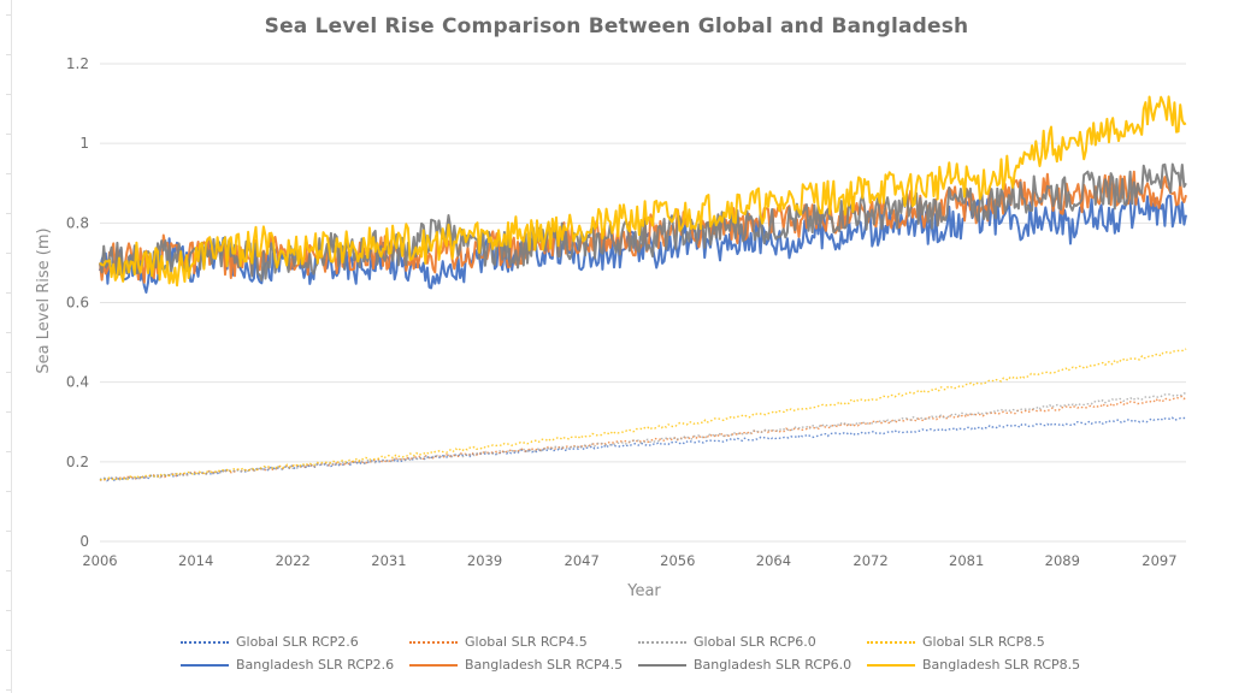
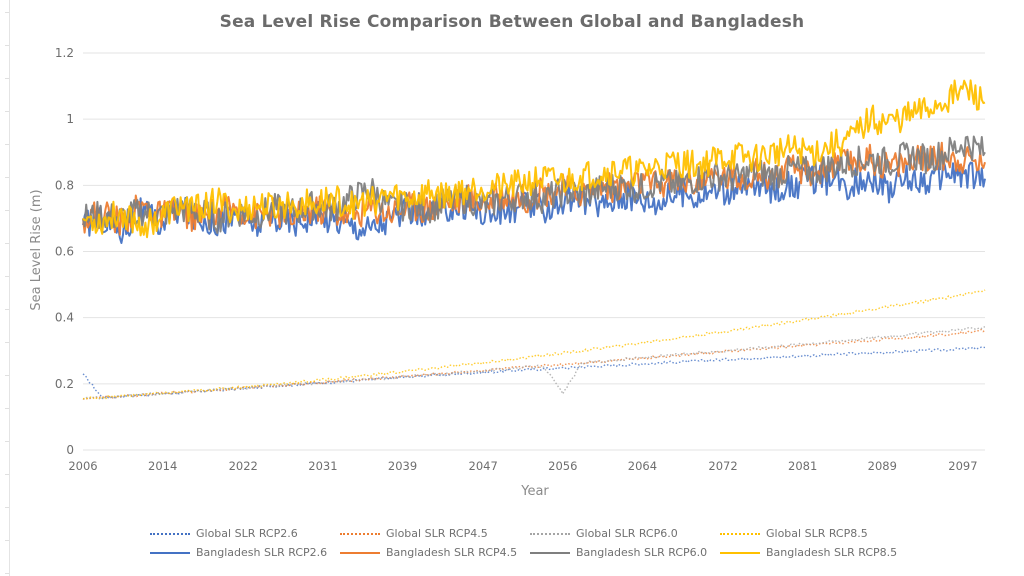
Global SLR RCP2.6/2006: 0.15 -> 0.23
Global SLR RCP6.0/2056: 0.26 -> 0.17
